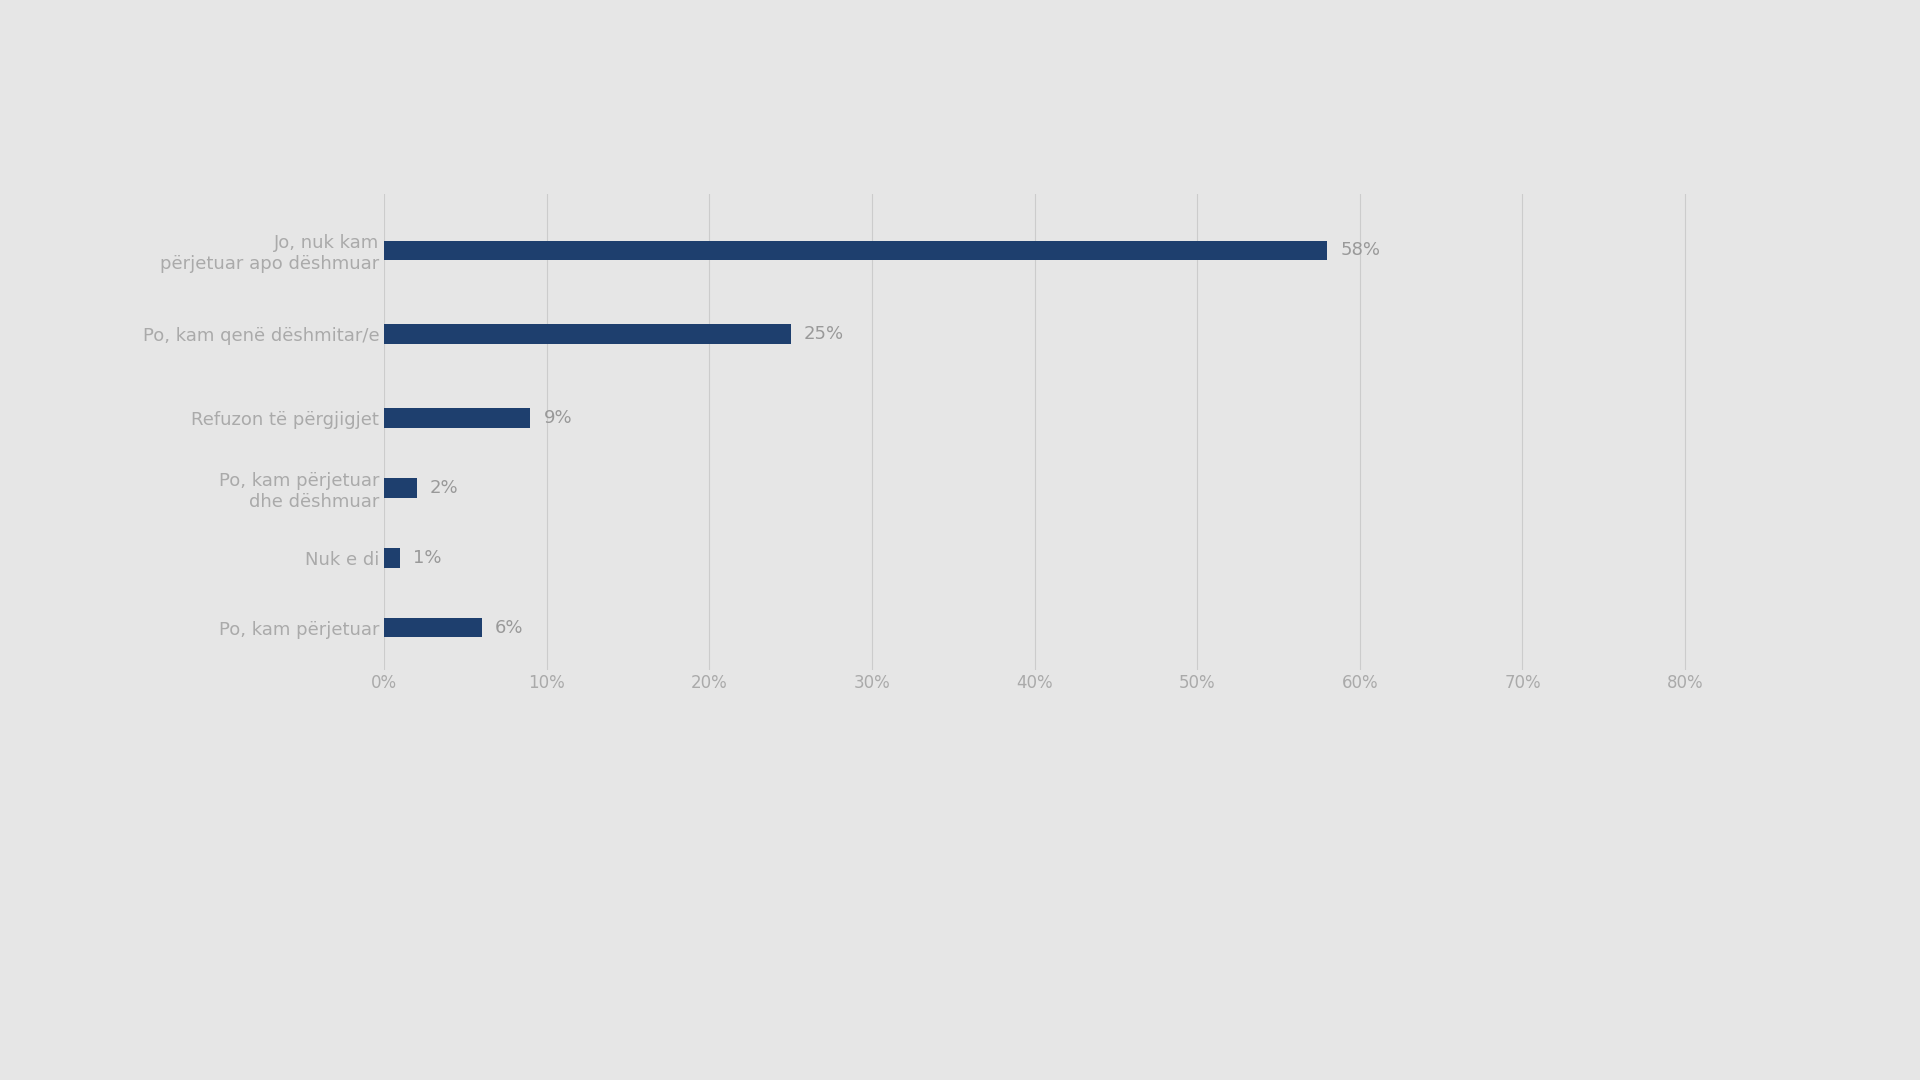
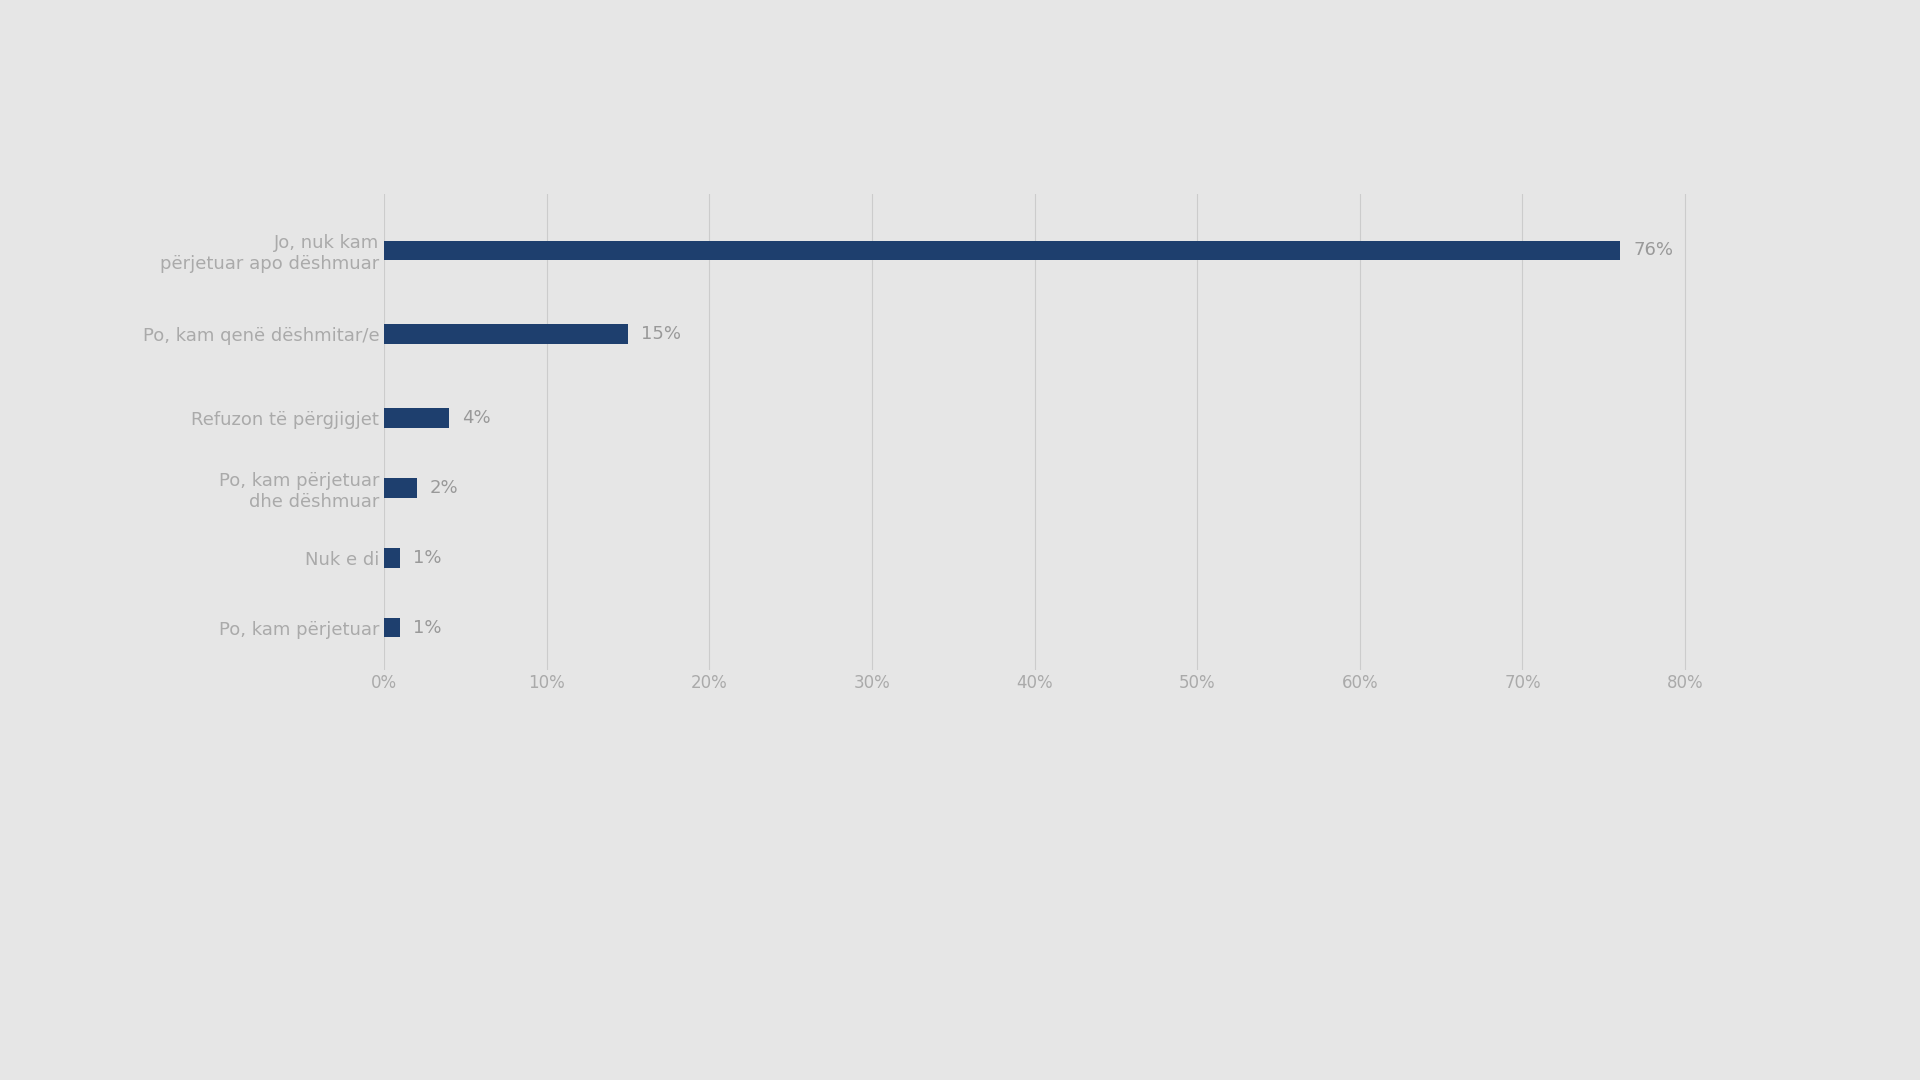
Jo, nuk kam përjetuar apo dëshmuar: 58% -> 76%
Po, kam qenë dëshmitar/e: 25% -> 15%
Refuzon të përgjigjet: 9% -> 4%
Po, kam përjetuar: 6% -> 1%
